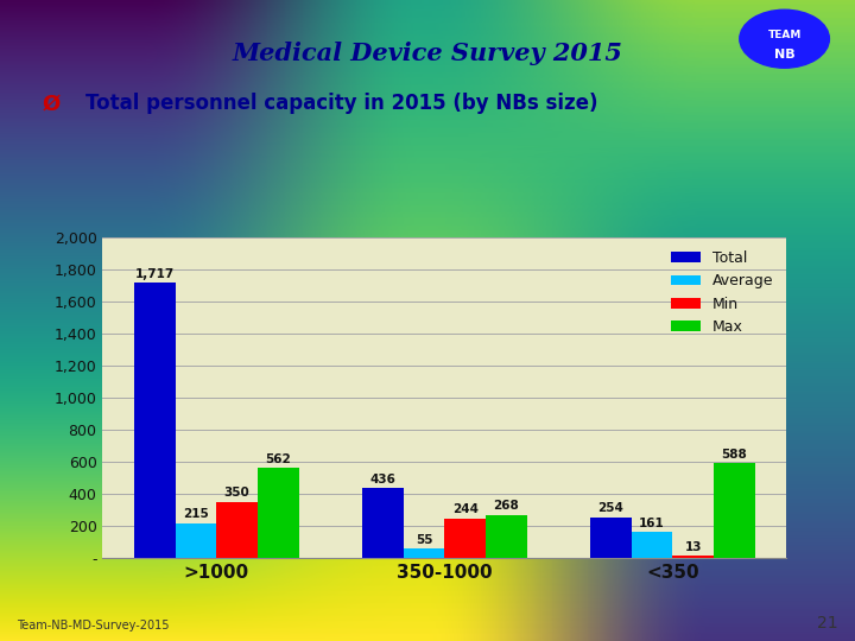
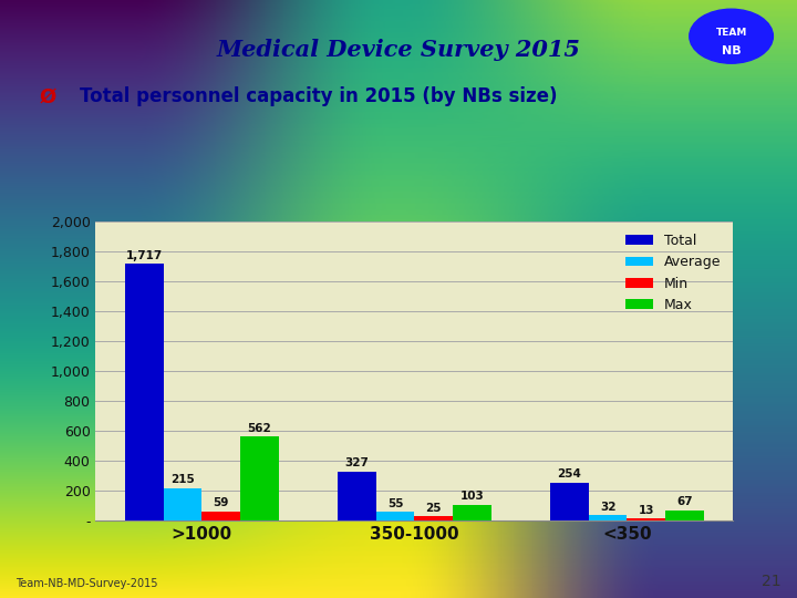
Min/>1000: 350 -> 59
Total/350-1000: 436 -> 327
Min/350-1000: 244 -> 25
Max/350-1000: 268 -> 103
Average/<350: 161 -> 32
Max/<350: 588 -> 67
